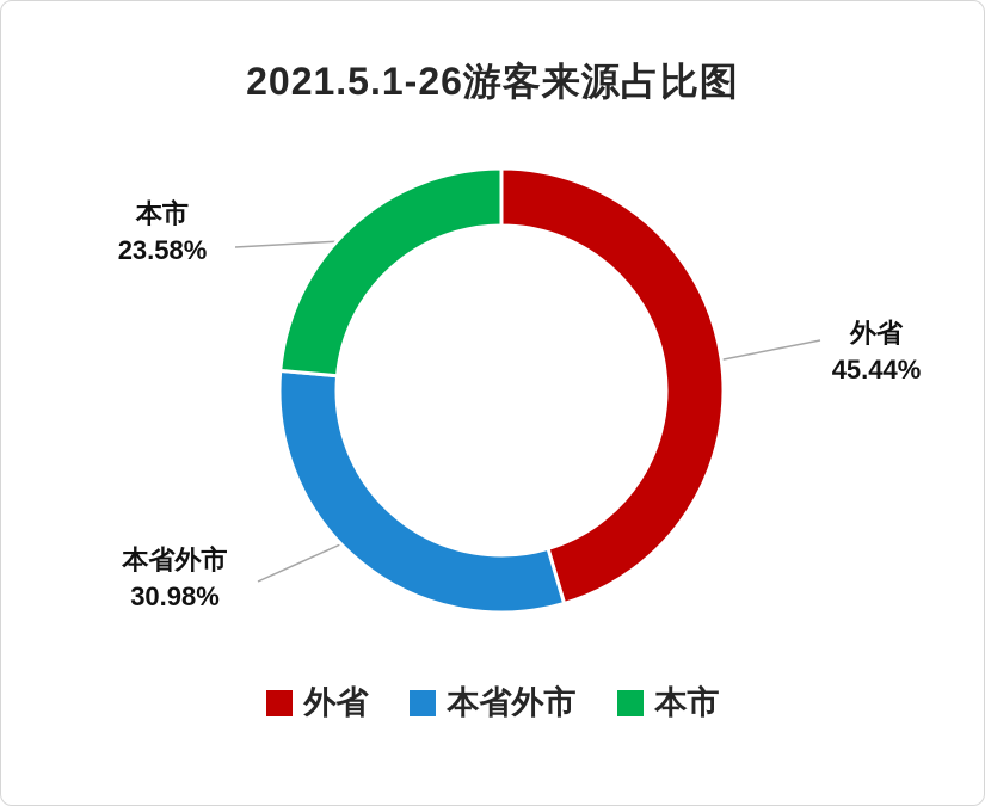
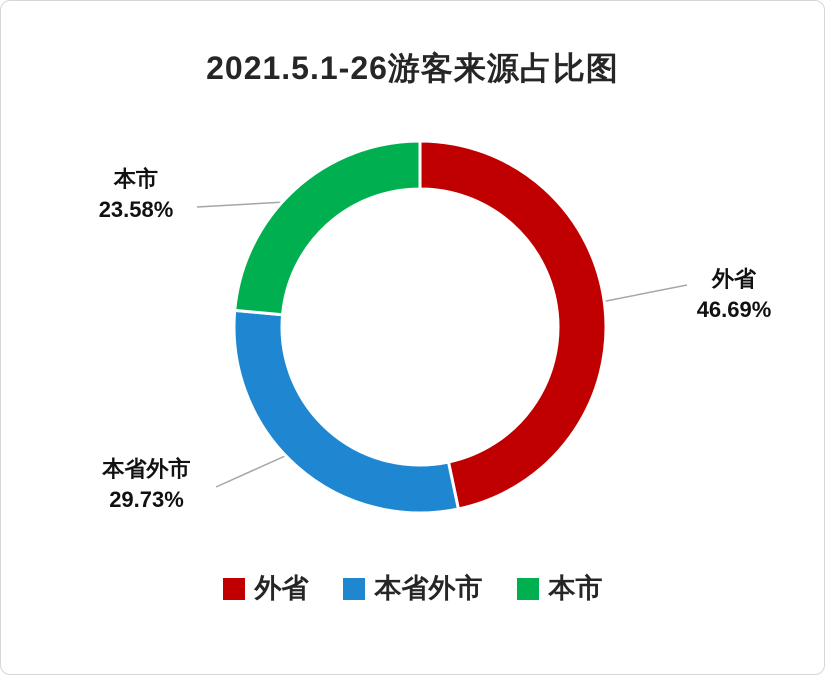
外省: 45.44% -> 46.69%
本省外市: 30.98% -> 29.73%
